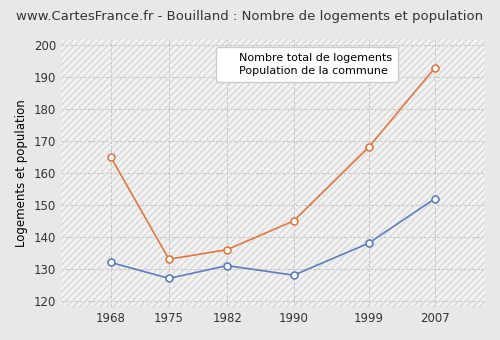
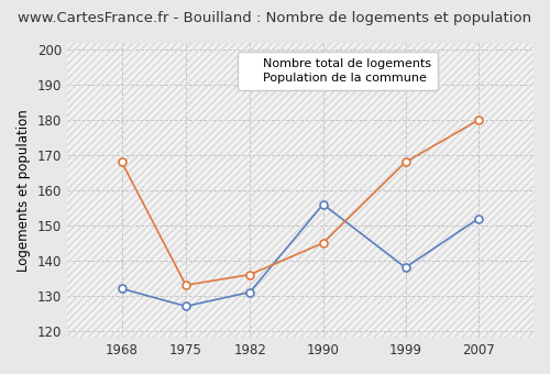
Population de la commune/1968: 165 -> 168
Nombre total de logements/1990: 128 -> 156
Population de la commune/2007: 193 -> 180
